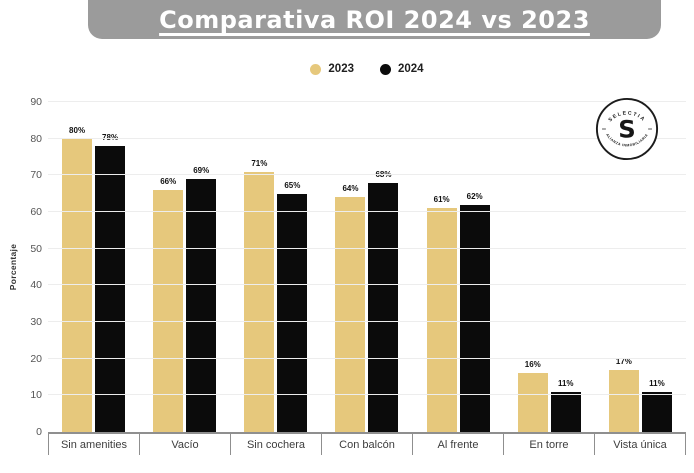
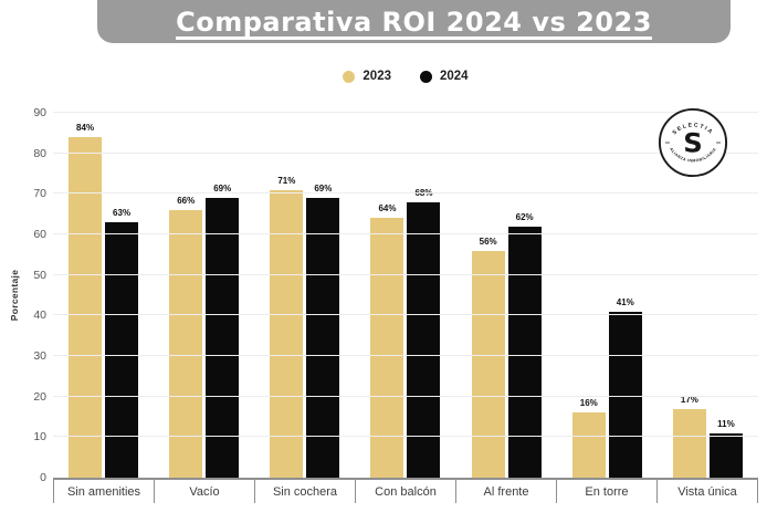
2023/Sin amenities: 80% -> 84%
2024/Sin amenities: 78% -> 63%
2024/Sin cochera: 65% -> 69%
2023/Al frente: 61% -> 56%
2024/En torre: 11% -> 41%
